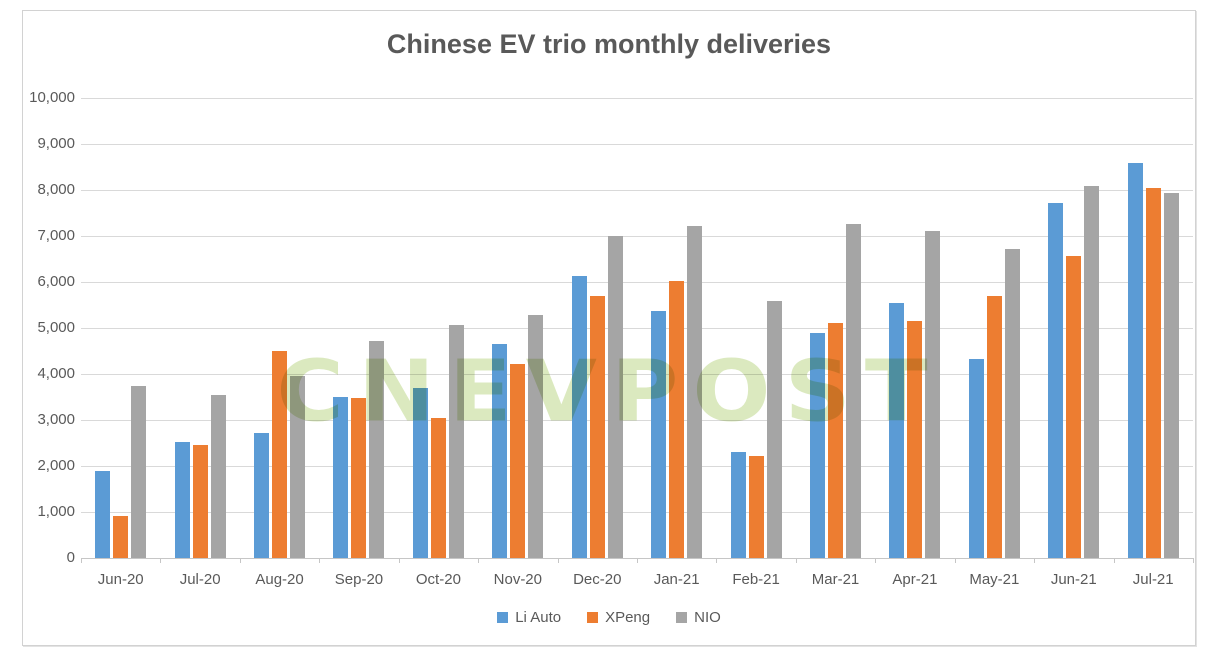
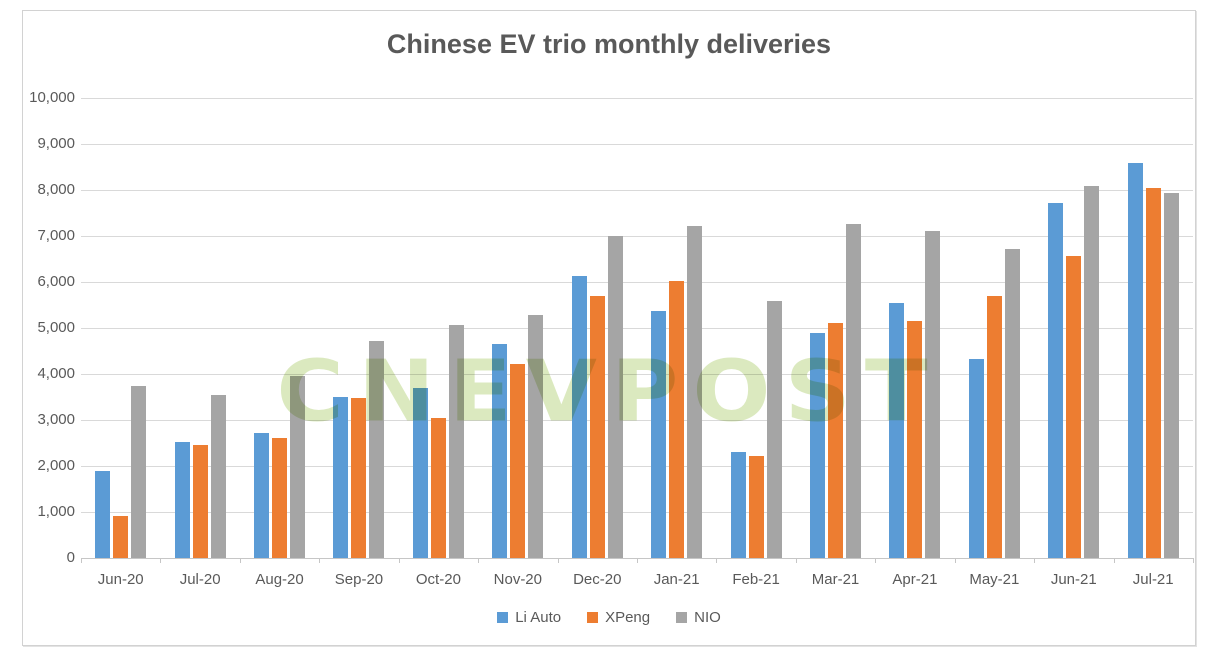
XPeng/Aug-20: 4500 -> 2600
